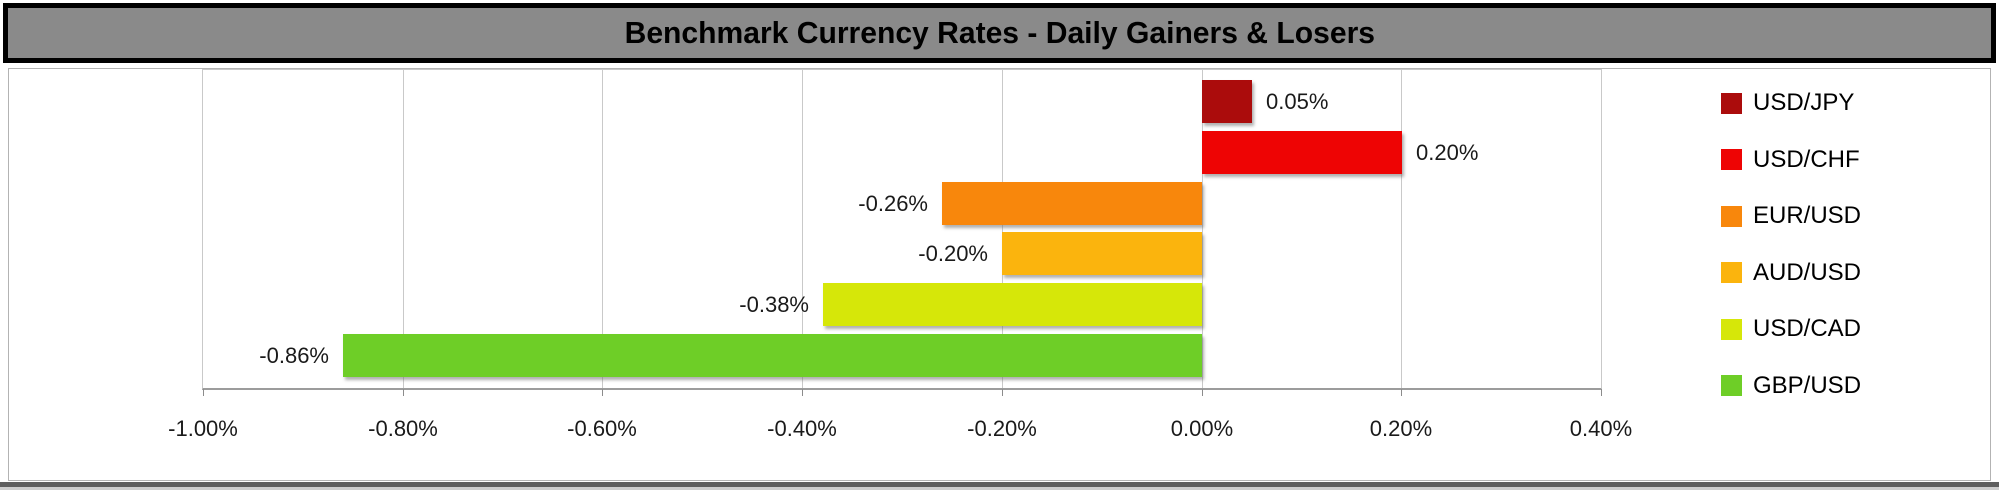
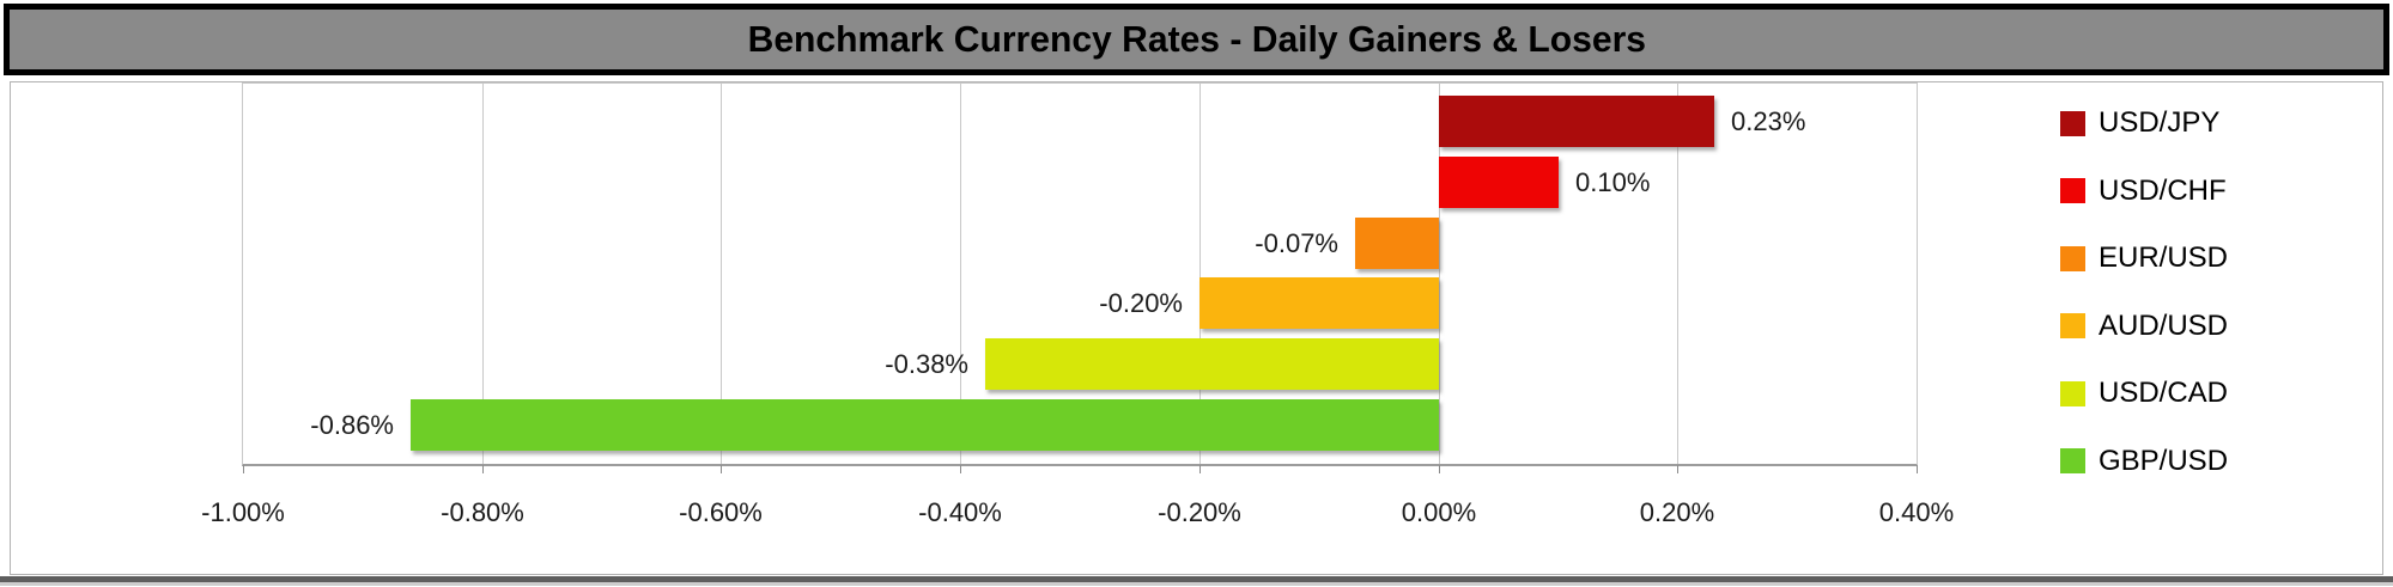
USD/JPY: 0.05% -> 0.23%
USD/CHF: 0.20% -> 0.10%
EUR/USD: -0.26% -> -0.07%
